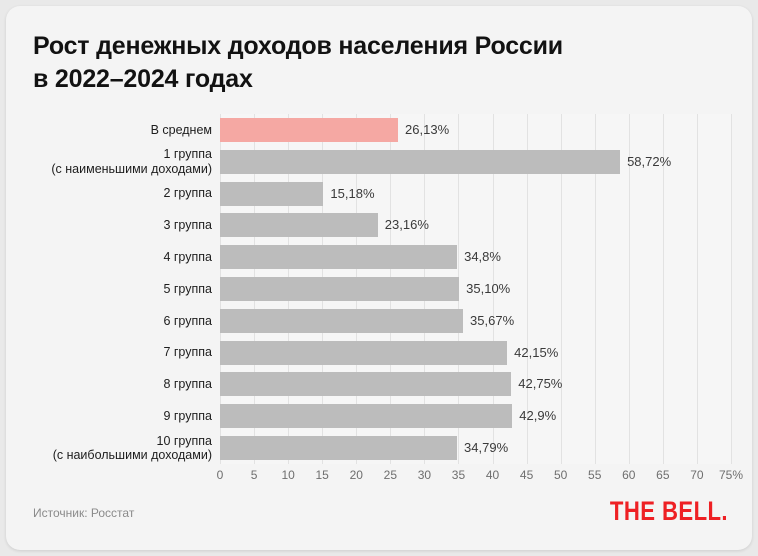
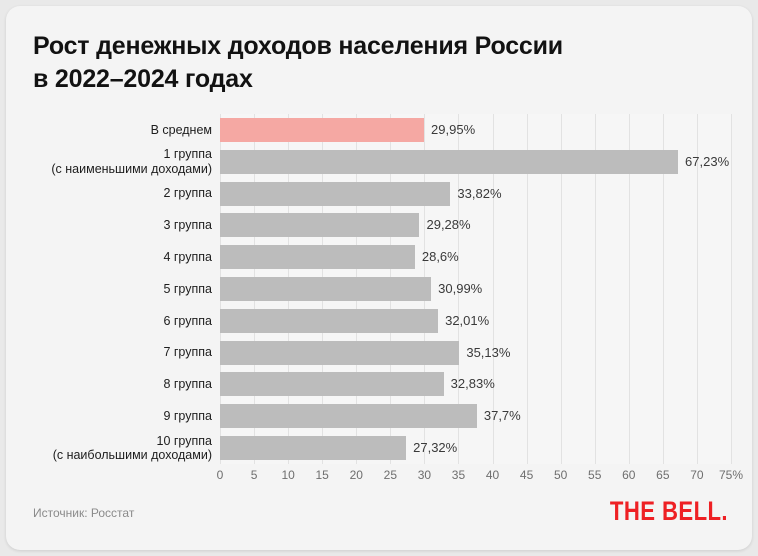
В среднем: 26,13% -> 29,95%
1 группа (с наименьшими доходами): 58,72% -> 67,23%
2 группа: 15,18% -> 33,82%
3 группа: 23,16% -> 29,28%
4 группа: 34,8% -> 28,6%
5 группа: 35,10% -> 30,99%
6 группа: 35,67% -> 32,01%
7 группа: 42,15% -> 35,13%
8 группа: 42,75% -> 32,83%
9 группа: 42,9% -> 37,7%
10 группа (с наибольшими доходами): 34,79% -> 27,32%
